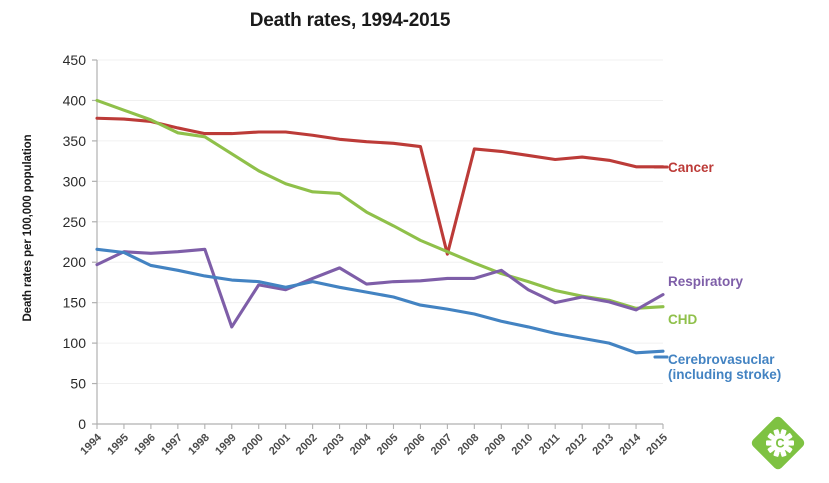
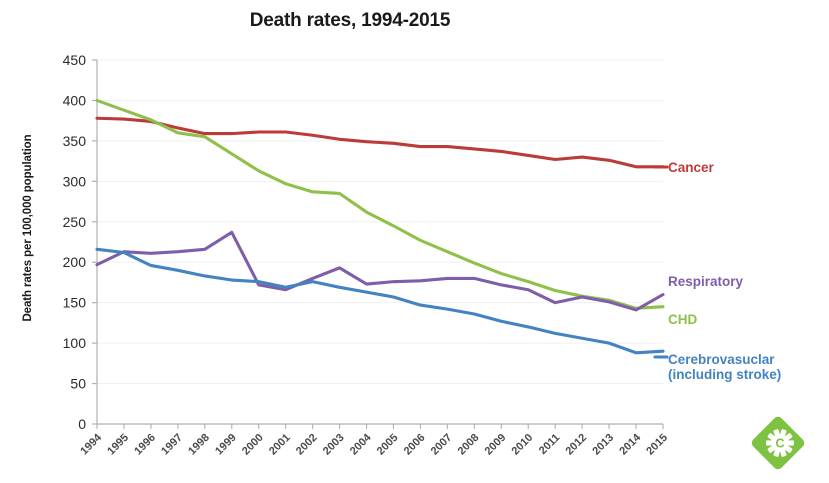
Respiratory/1999: 120 -> 240
Cancer/2007: 210 -> 340
Respiratory/2009: 190 -> 170
